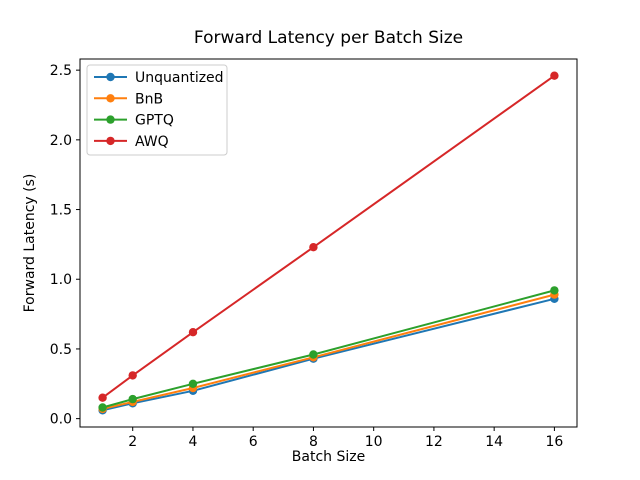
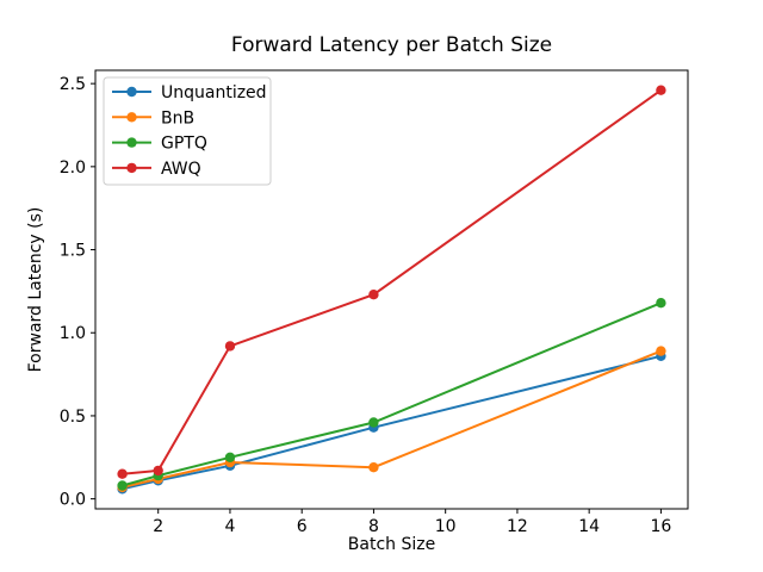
AWQ/2: 0.31 -> 0.17
AWQ/4: 0.62 -> 0.92
BnB/8: 0.44 -> 0.19
GPTQ/16: 0.92 -> 1.18
